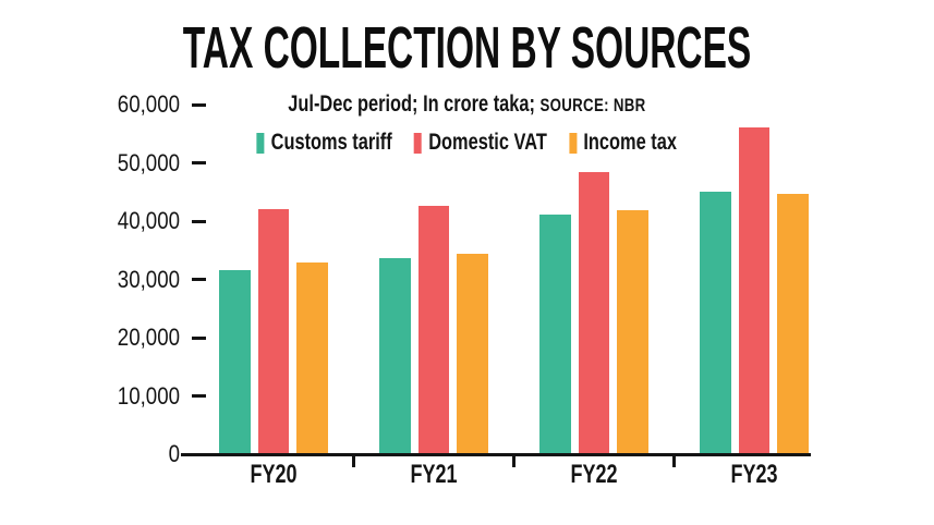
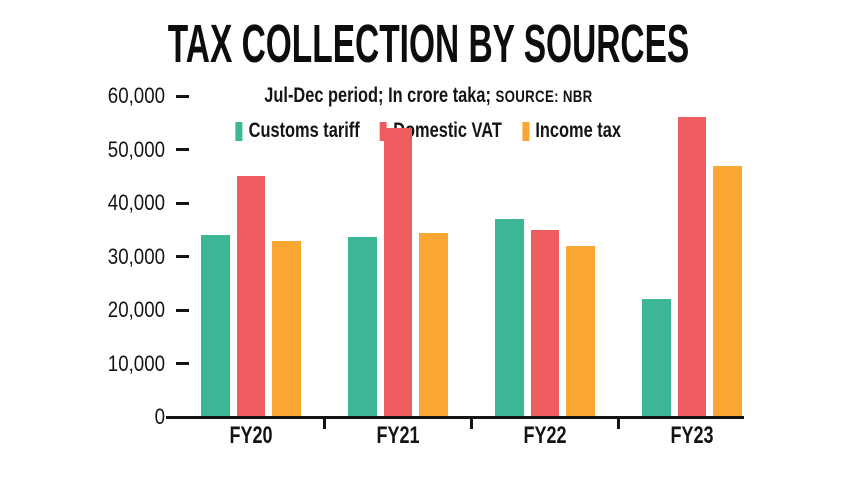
Customs tariff/FY20: 32000 -> 34000
Domestic VAT/FY20: 42000 -> 45000
Domestic VAT/FY21: 43000 -> 54000
Customs tariff/FY22: 41000 -> 37000
Domestic VAT/FY22: 48000 -> 35000
Income tax/FY22: 42000 -> 32000
Customs tariff/FY23: 45000 -> 22000
Income tax/FY23: 45000 -> 47000
